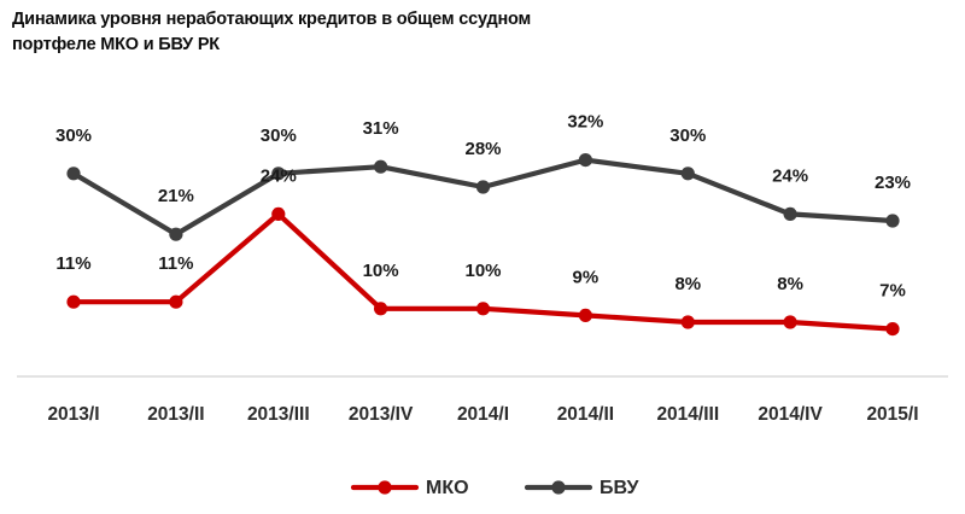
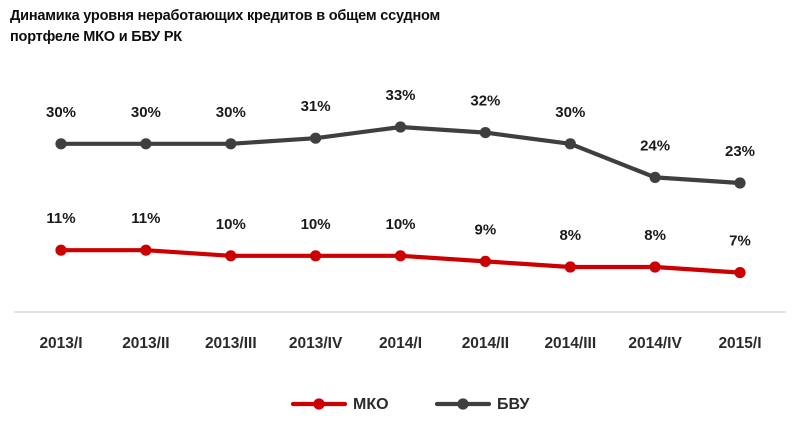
БВУ/2013/II: 21% -> 30%
МКО/2013/III: 24% -> 10%
БВУ/2014/I: 28% -> 33%
